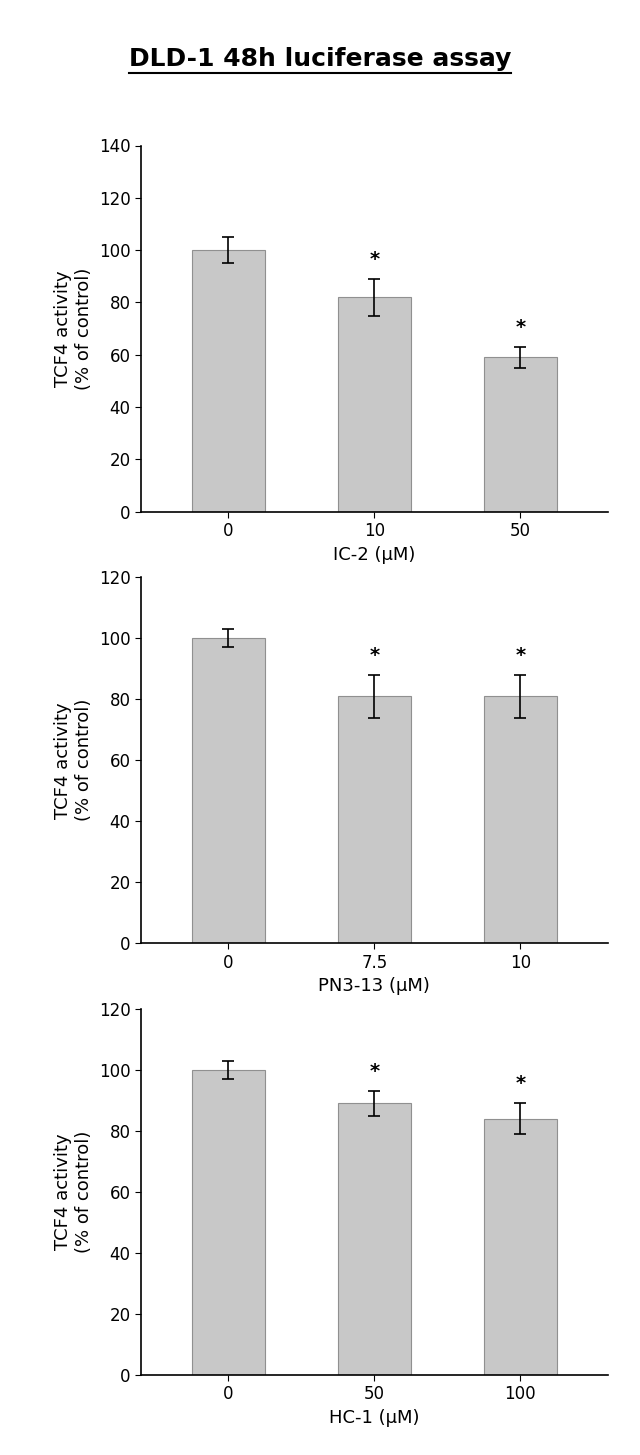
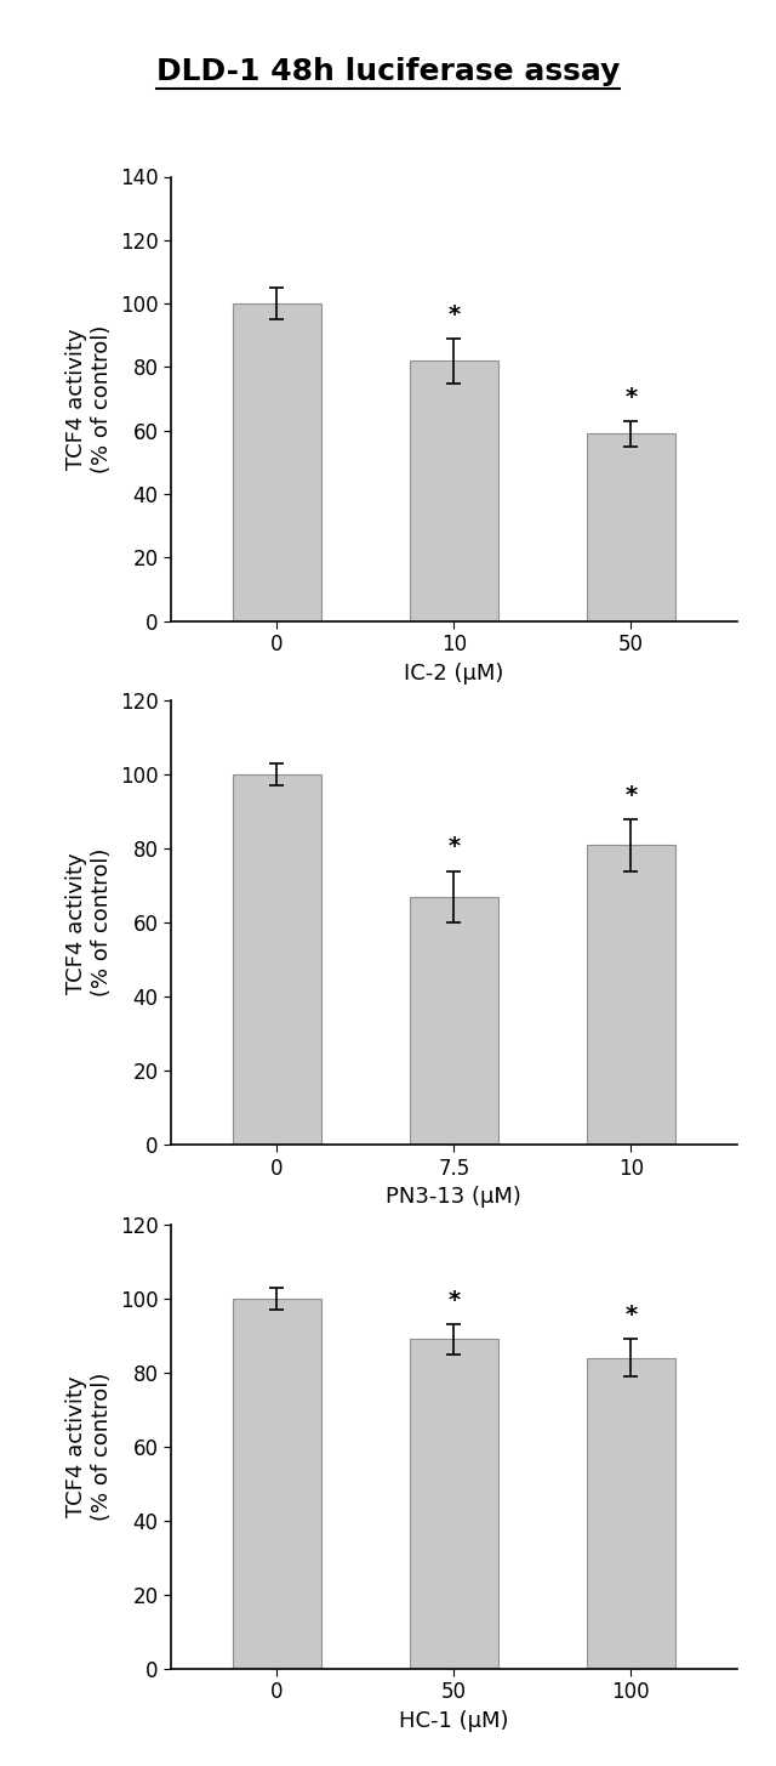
7.5: 81 -> 67
